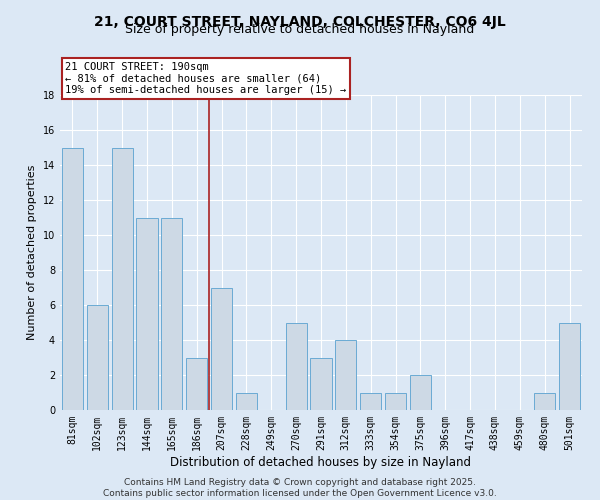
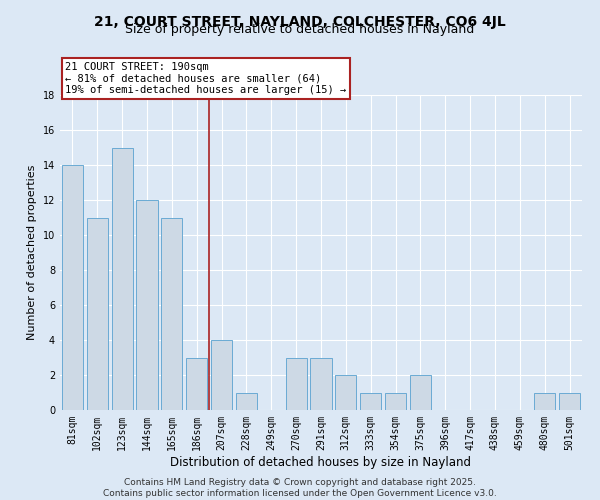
81sqm: 15 -> 14
102sqm: 6 -> 11
144sqm: 11 -> 12
207sqm: 7 -> 4
270sqm: 5 -> 3
312sqm: 4 -> 2
501sqm: 5 -> 1
